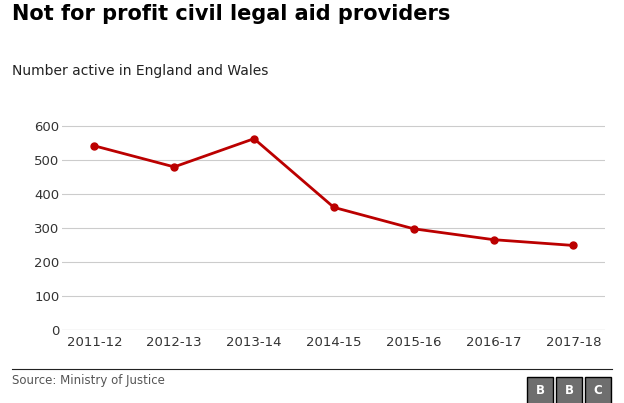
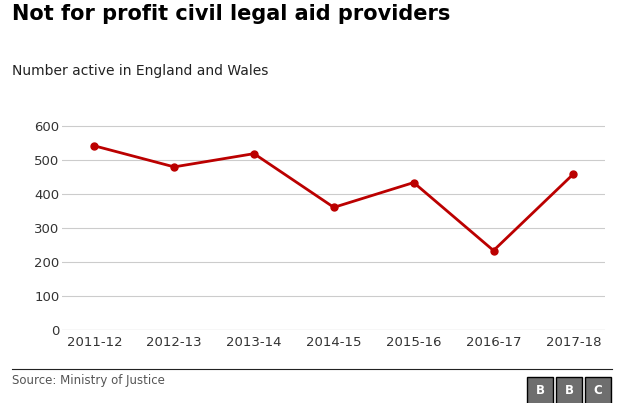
2013-14: 564 -> 520
2015-16: 299 -> 435
2016-17: 267 -> 235
2017-18: 250 -> 460
